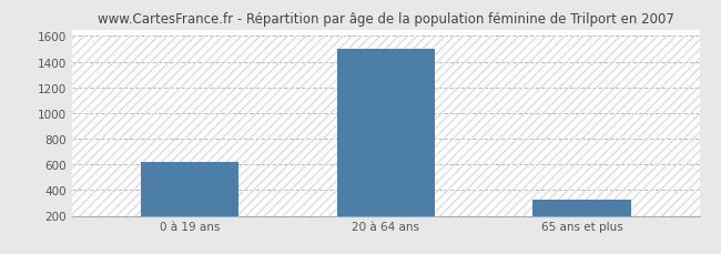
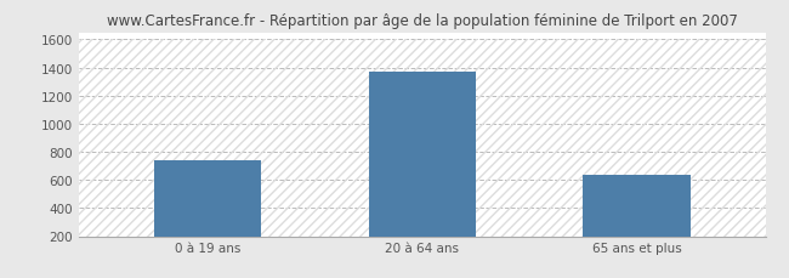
0 à 19 ans: 620 -> 740
20 à 64 ans: 1500 -> 1370
65 ans et plus: 320 -> 640
